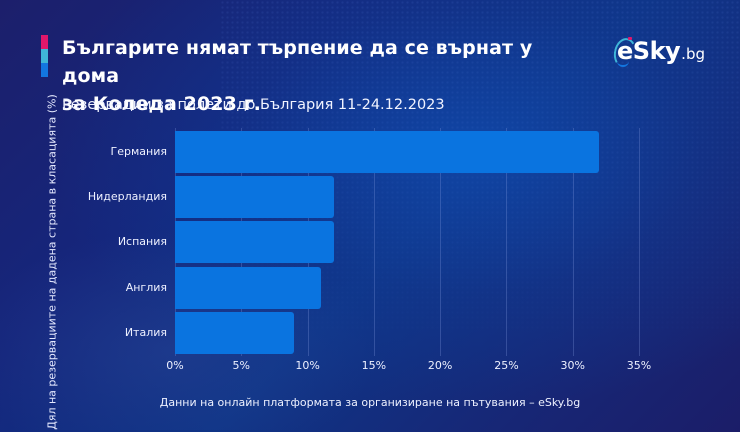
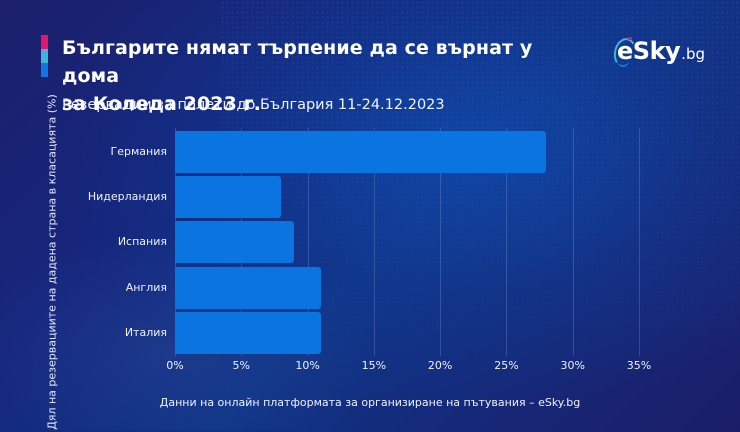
Германия: 32% -> 28%
Нидерландия: 12% -> 8%
Испания: 12% -> 9%
Италия: 9% -> 11%
